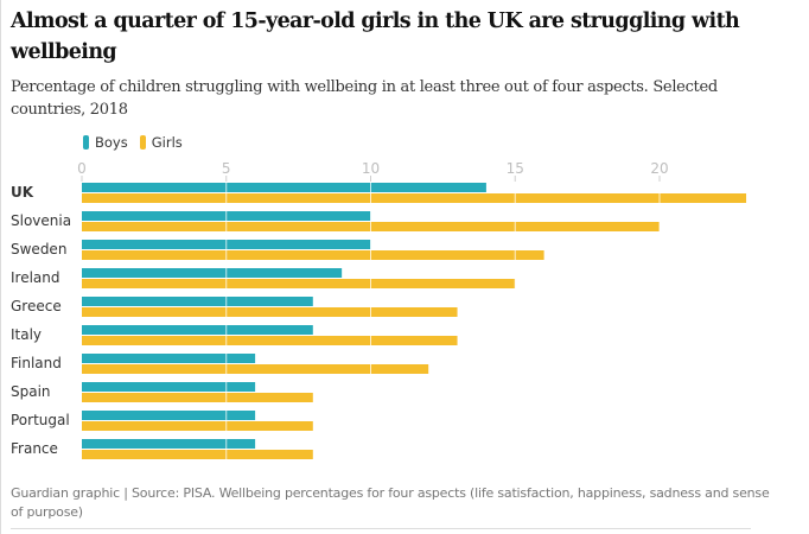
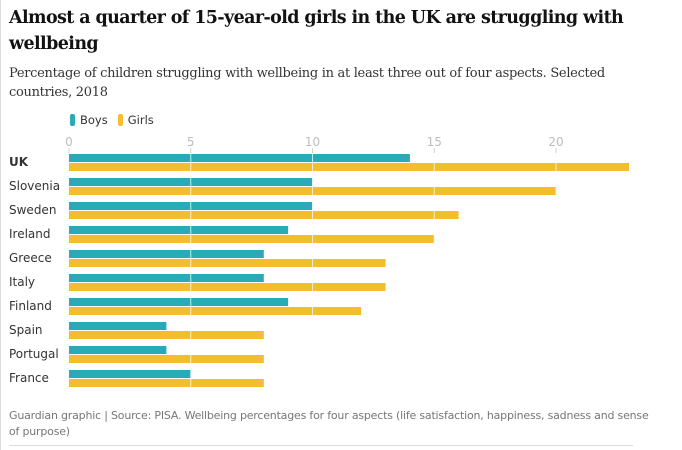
Boys/Finland: 6 -> 9
Boys/Spain: 6 -> 4
Boys/Portugal: 6 -> 4
Boys/France: 6 -> 5
